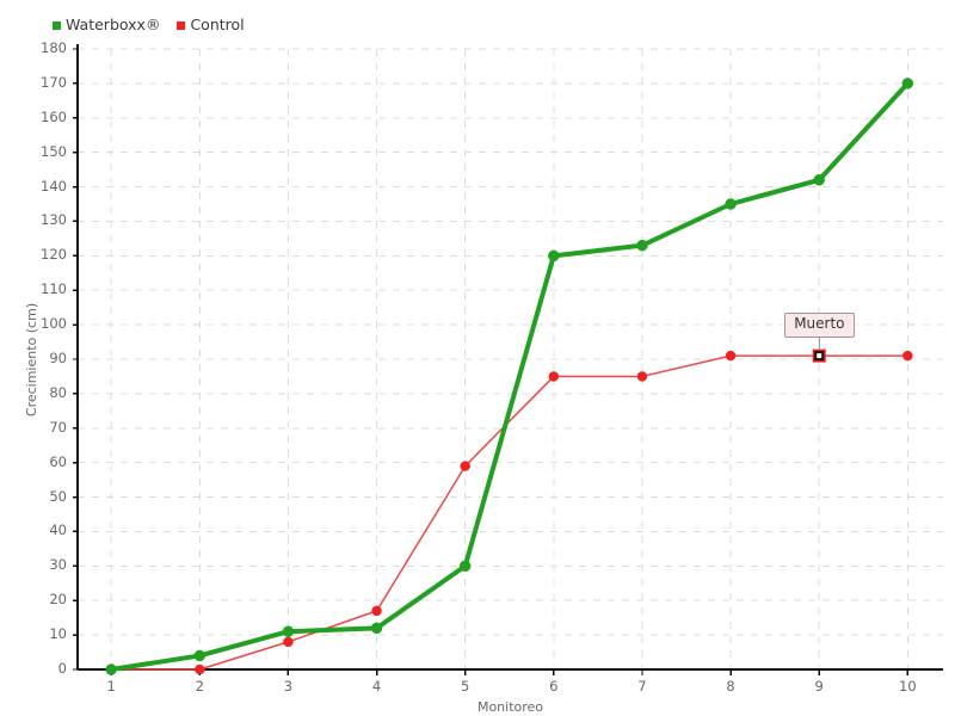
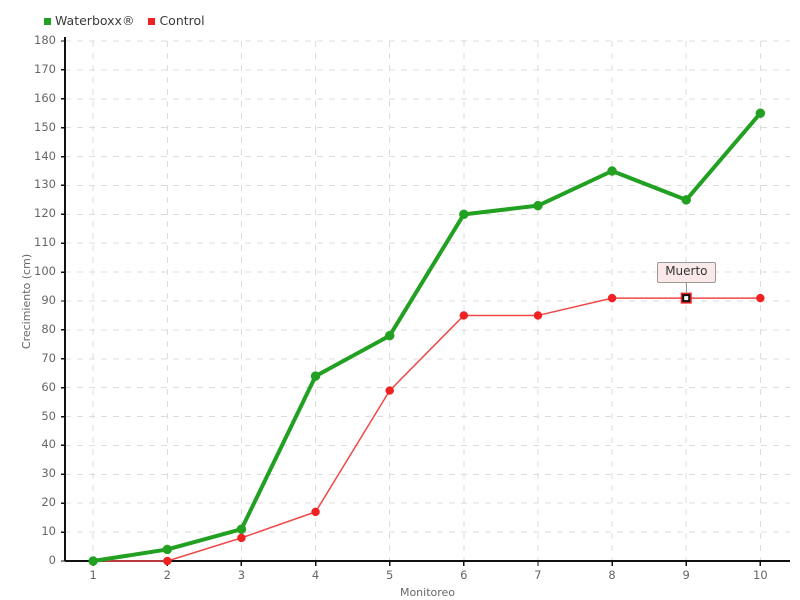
Waterboxx®/4: 12 -> 64
Waterboxx®/5: 30 -> 78
Waterboxx®/9: 142 -> 125
Waterboxx®/10: 170 -> 155
